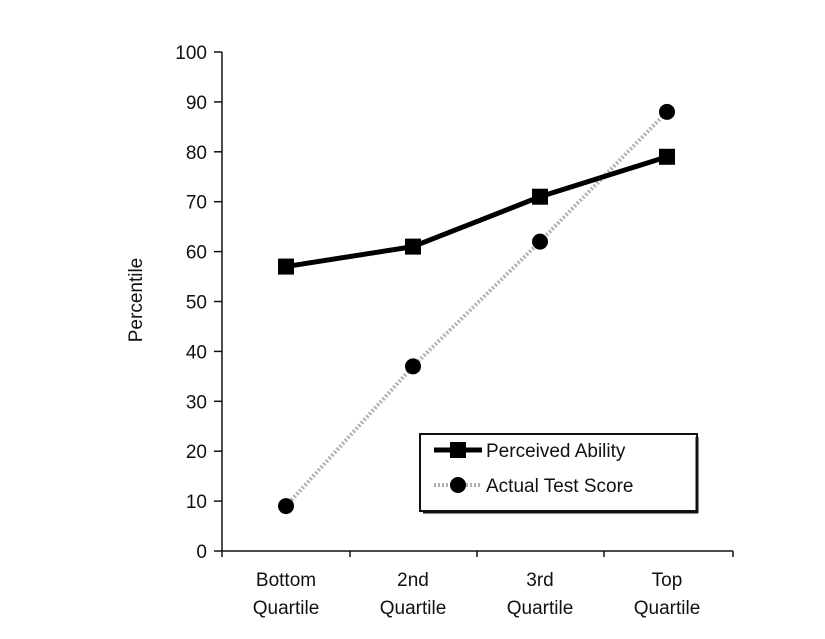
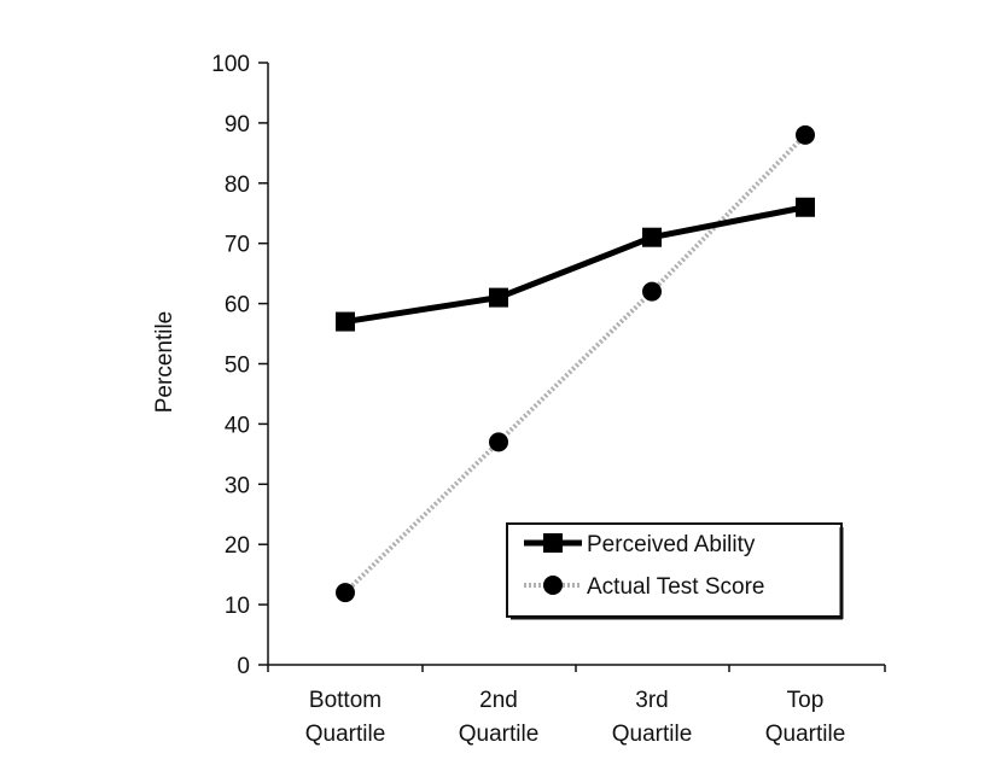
Actual Test Score/Bottom Quartile: 9 -> 12
Perceived Ability/Top Quartile: 79 -> 76
